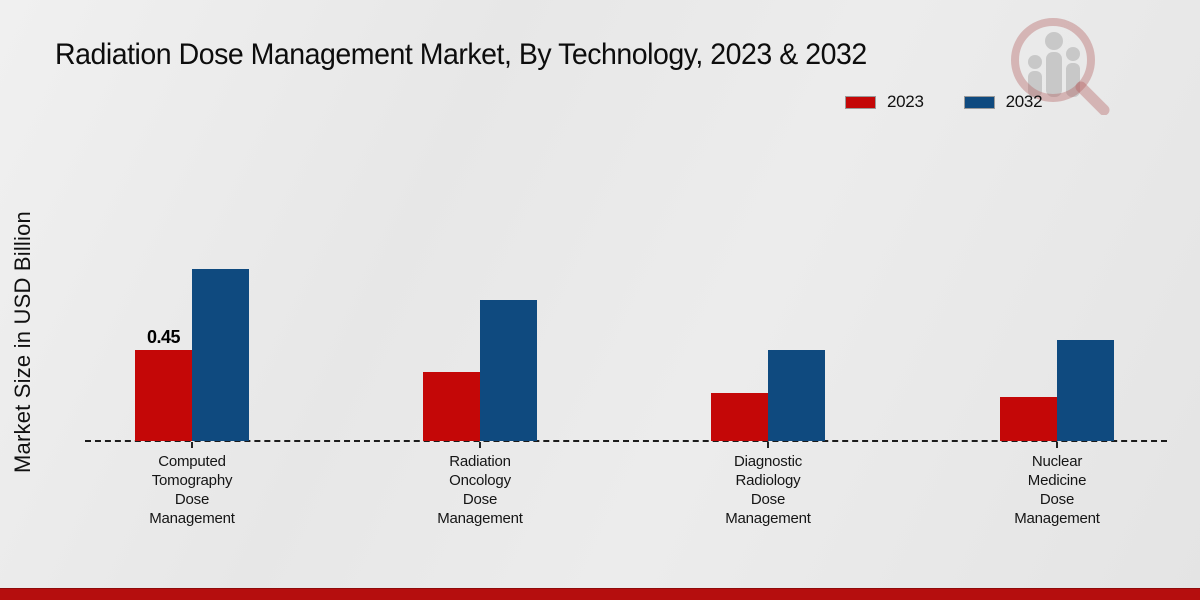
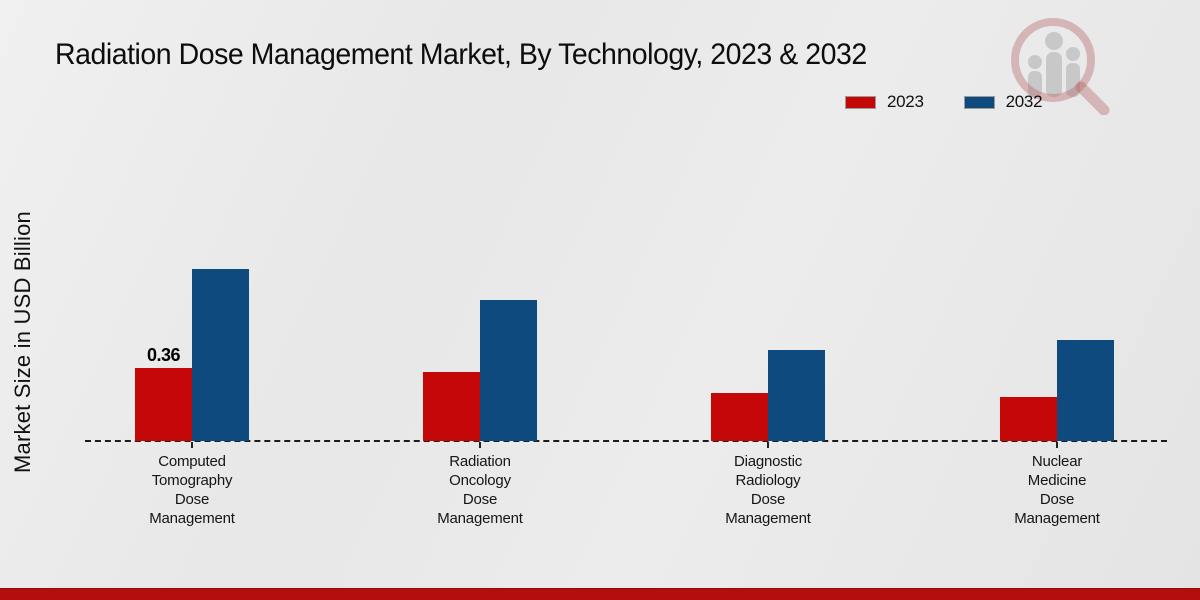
2023/Computed Tomography Dose Management: 0.45 -> 0.36
